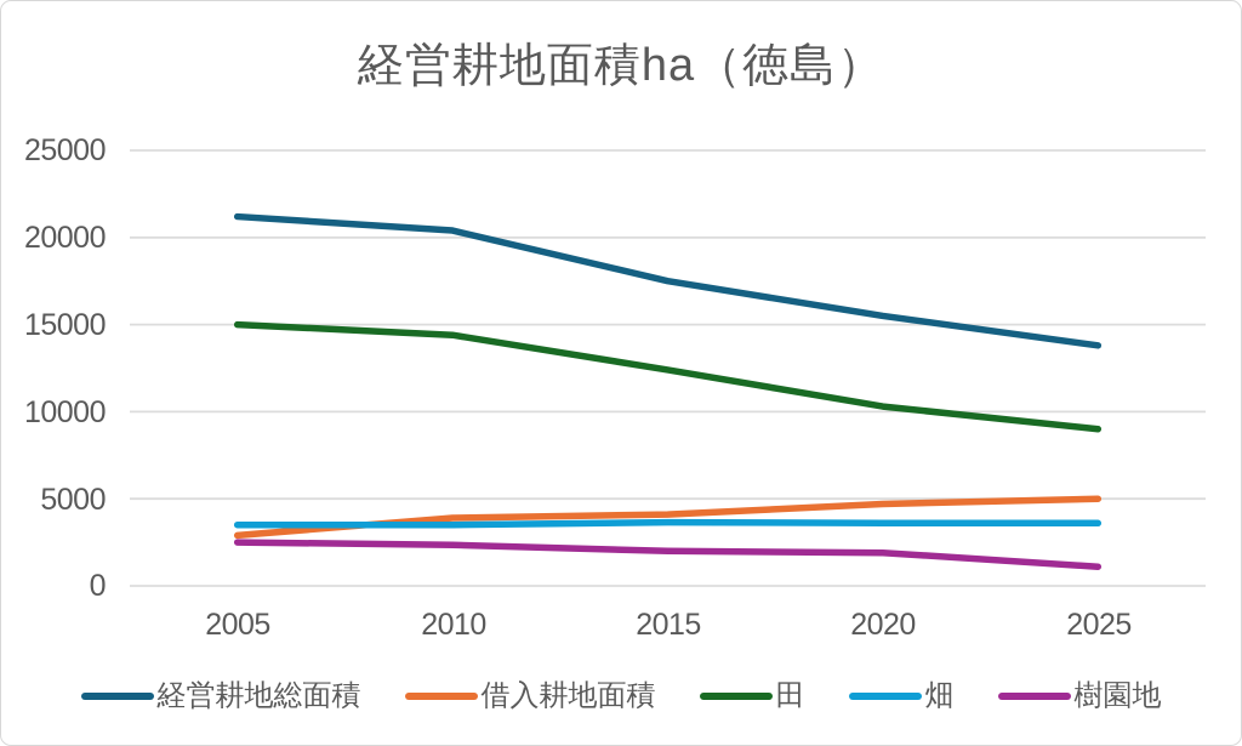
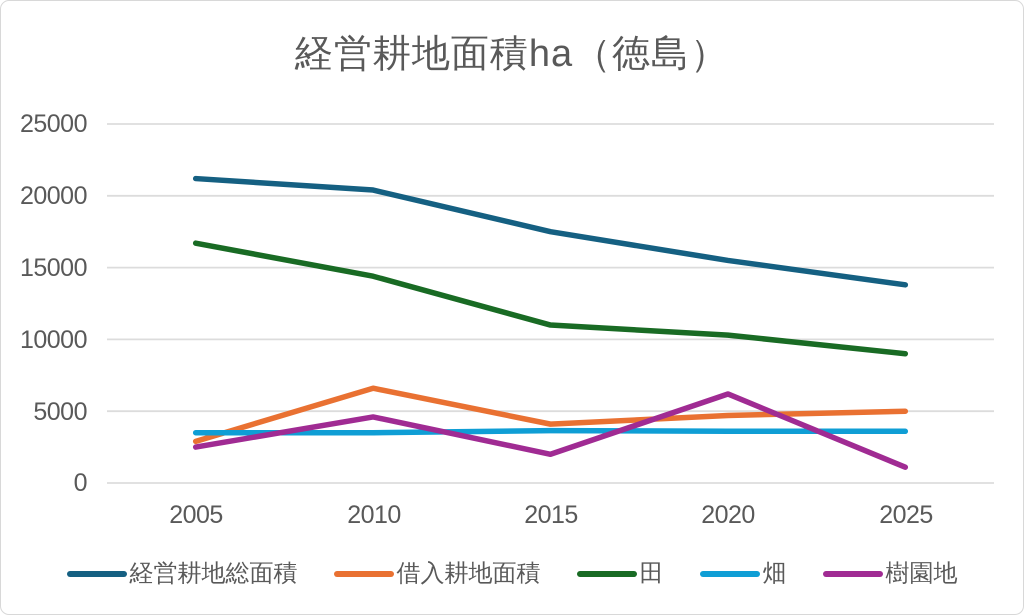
田/2005: 15000 -> 16700
借入耕地面積/2010: 3900 -> 6600
樹園地/2010: 2400 -> 4600
田/2015: 12400 -> 11000
樹園地/2020: 1900 -> 6200
